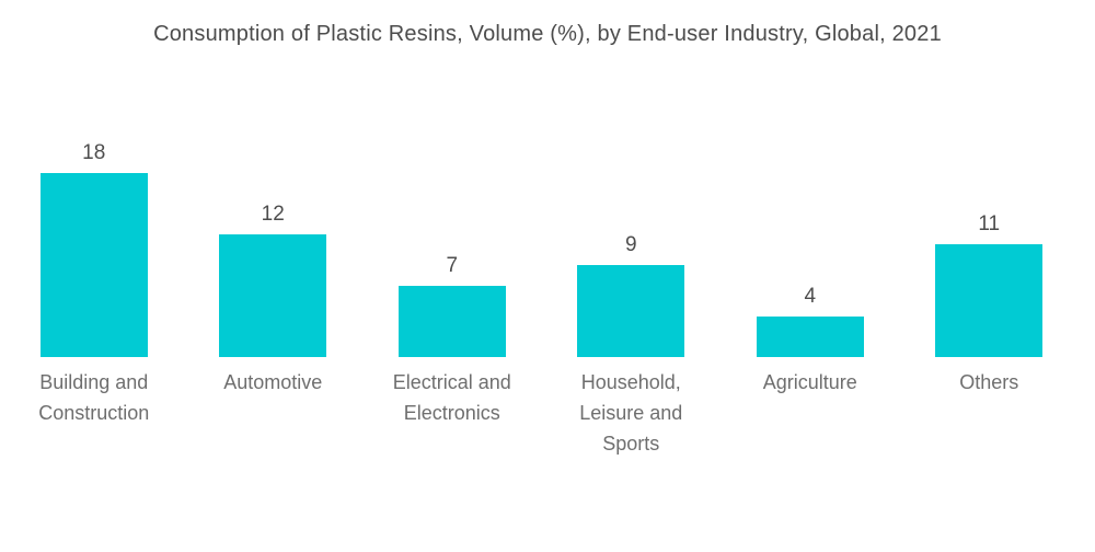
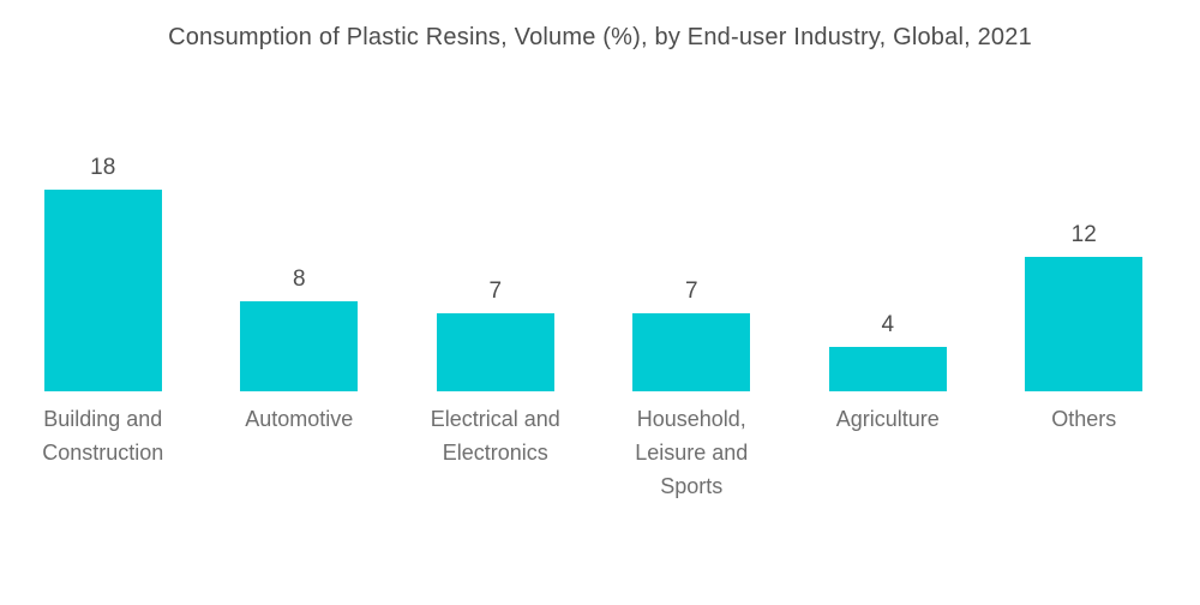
Automotive: 12 -> 8
Household, Leisure and Sports: 9 -> 7
Others: 11 -> 12
